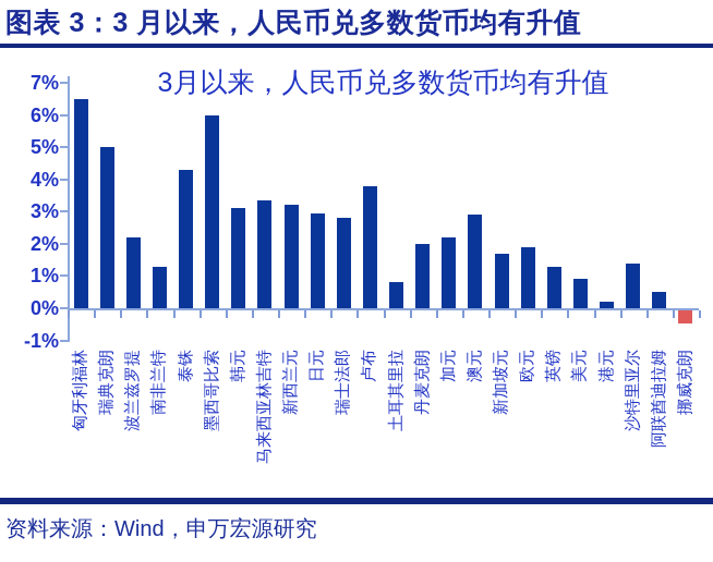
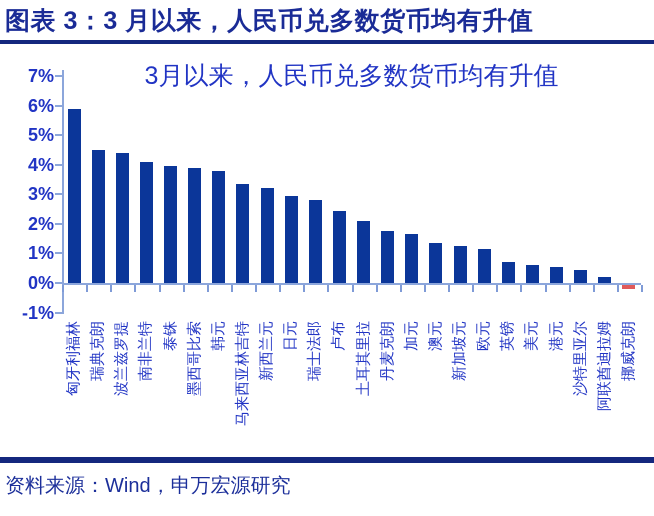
匈牙利福林: 6.5% -> 5.9%
瑞典克朗: 5.0% -> 4.5%
波兰兹罗提: 2.2% -> 4.4%
南非兰特: 1.3% -> 4.1%
泰铢: 4.3% -> 4.0%
墨西哥比索: 6.0% -> 3.9%
韩元: 3.1% -> 3.8%
卢布: 3.8% -> 2.5%
土耳其里拉: 0.8% -> 2.1%
丹麦克朗: 2.0% -> 1.8%
加元: 2.2% -> 1.6%
澳元: 2.9% -> 1.4%
新加坡元: 1.7% -> 1.2%
欧元: 1.9% -> 1.1%
英镑: 1.3% -> 0.7%
美元: 0.9% -> 0.6%
港元: 0.2% -> 0.6%
沙特里亚尔: 1.4% -> 0.5%
阿联酋迪拉姆: 0.5% -> 0.2%
挪威克朗: -0.4% -> -0.1%
